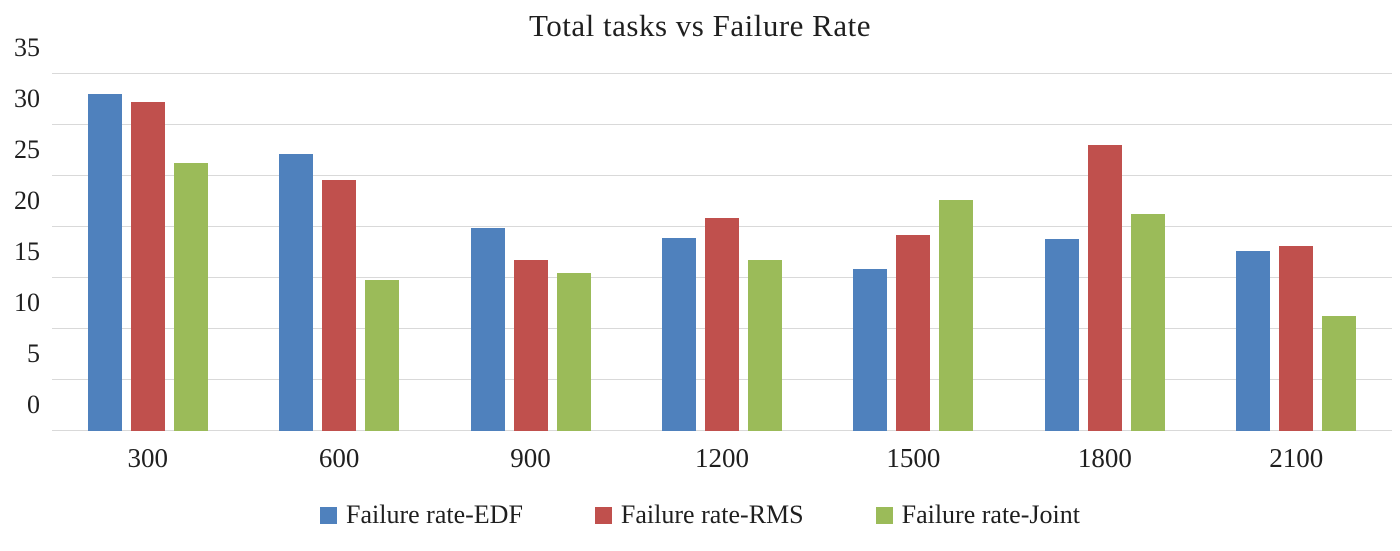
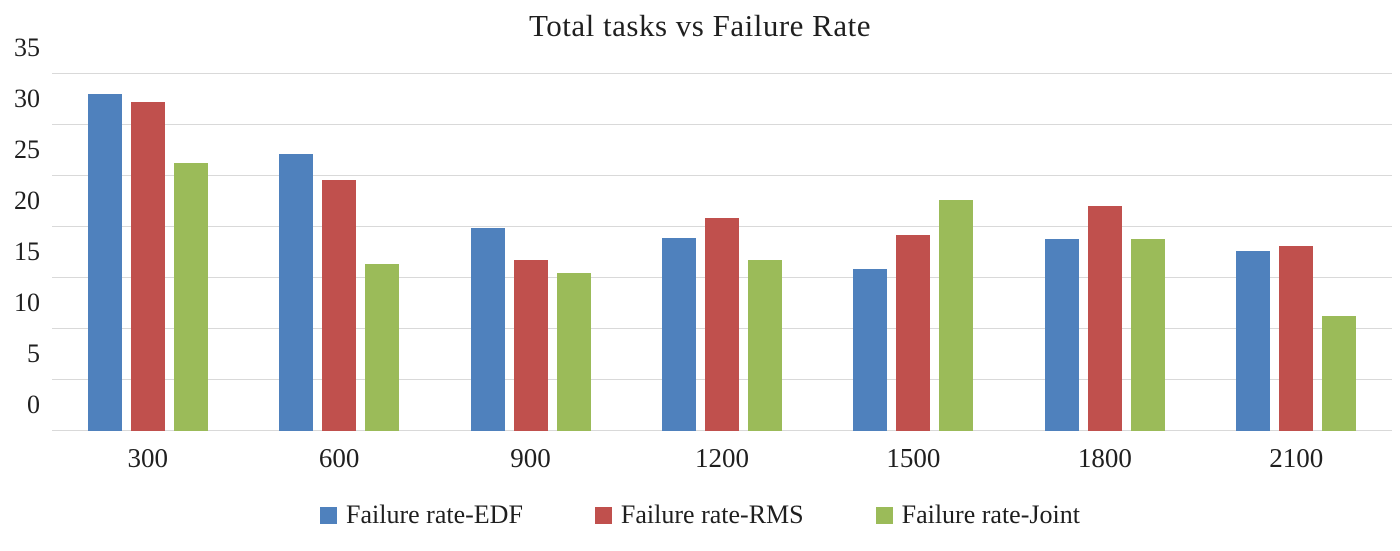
Failure rate-Joint/600: 14.8 -> 16.4
Failure rate-RMS/1800: 28.0 -> 22.1
Failure rate-Joint/1800: 21.3 -> 18.8
